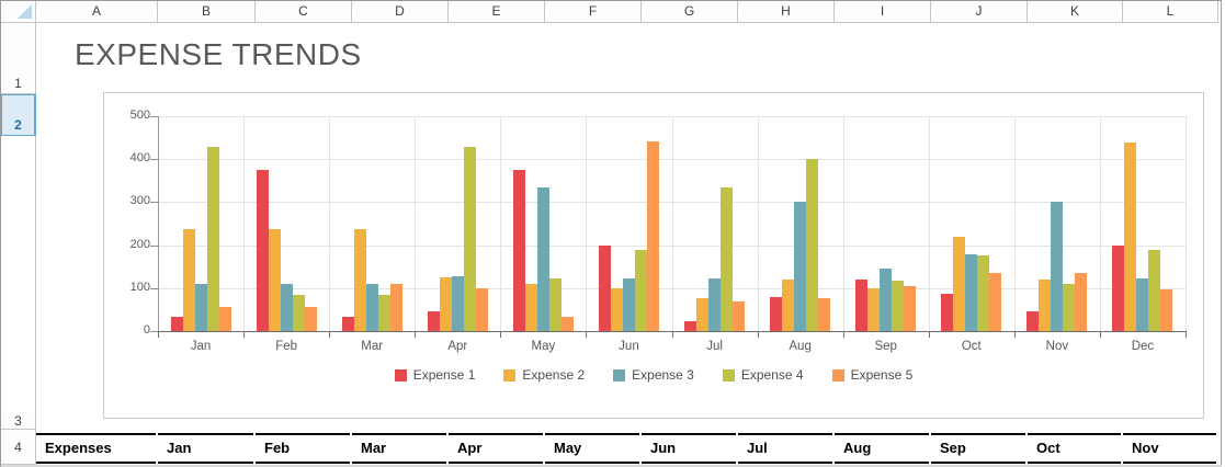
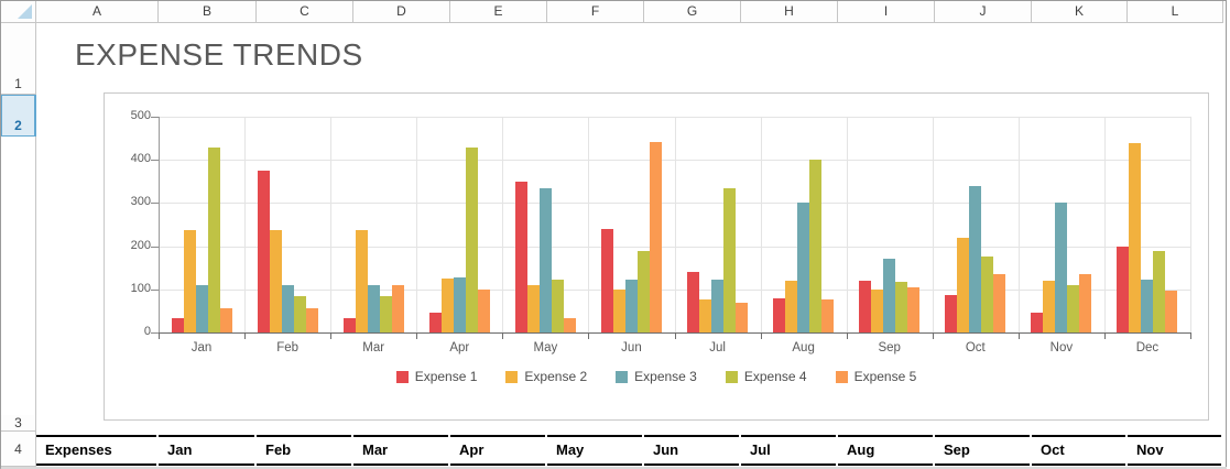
Expense 1/May: 380 -> 350
Expense 1/Jun: 200 -> 240
Expense 1/Jul: 20 -> 140
Expense 3/Sep: 140 -> 170
Expense 3/Oct: 180 -> 340
